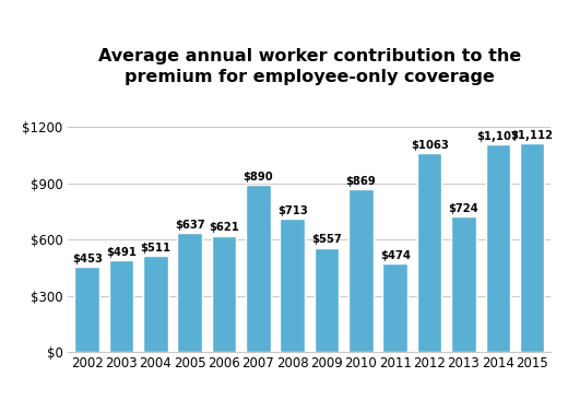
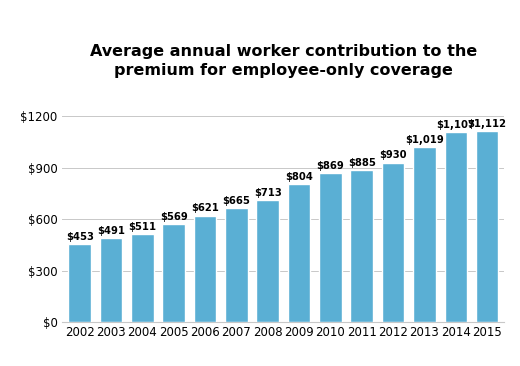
2005: $637 -> $569
2007: $890 -> $665
2009: $557 -> $804
2011: $474 -> $885
2012: $1063 -> $930
2013: $724 -> $1,019
